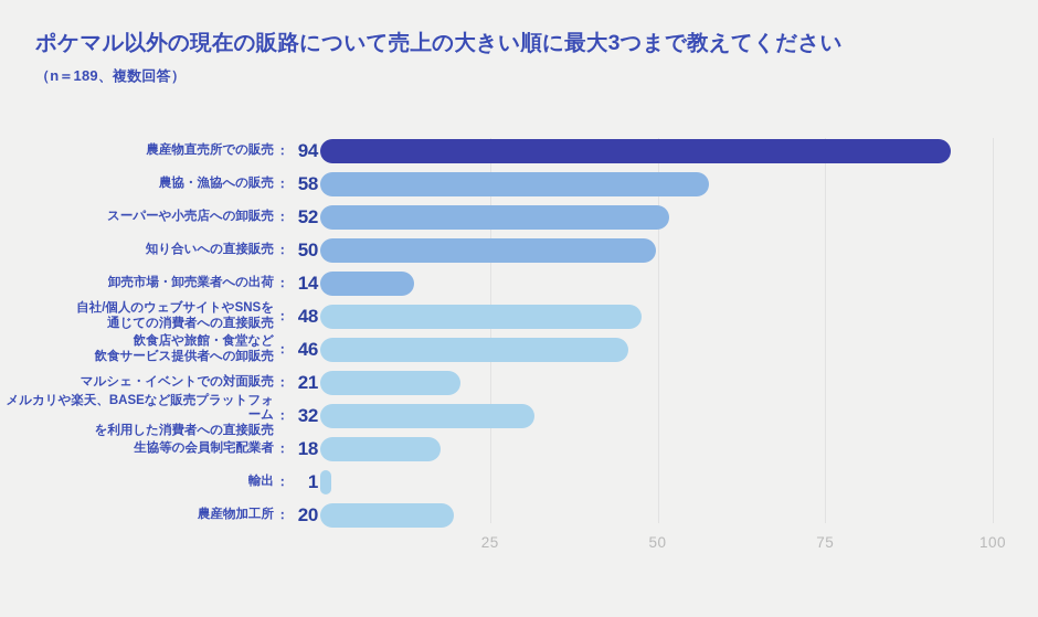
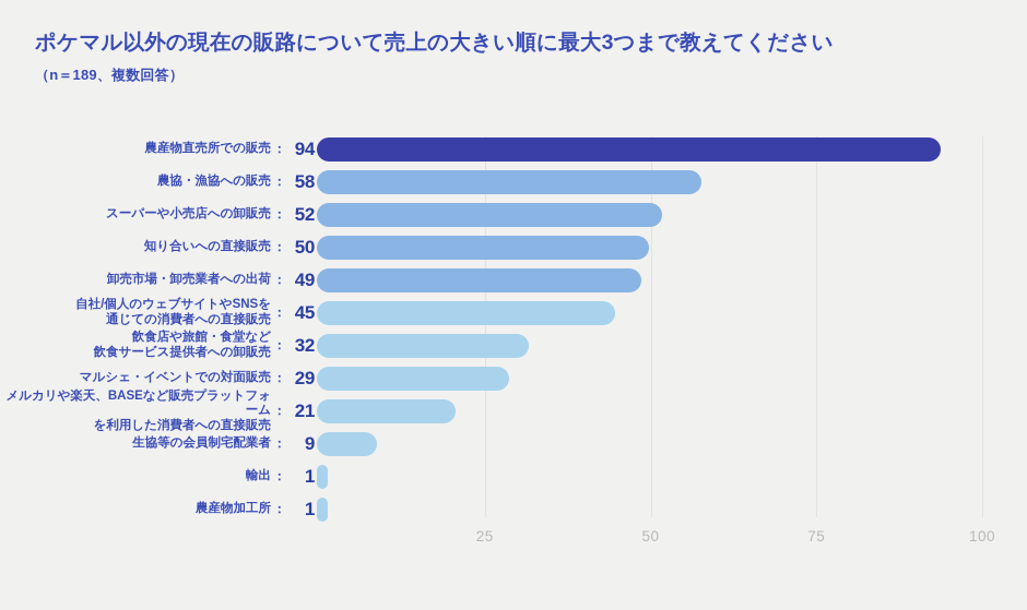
卸売市場・卸売業者への出荷: 14 -> 49
自社/個人のウェブサイトやSNSを 通じての消費者への直接販売: 48 -> 45
飲食店や旅館・食堂など 飲食サービス提供者への卸販売: 46 -> 32
マルシェ・イベントでの対面販売: 21 -> 29
メルカリや楽天、BASEなど販売プラットフォーム を利用した消費者への直接販売: 32 -> 21
生協等の会員制宅配業者: 18 -> 9
農産物加工所: 20 -> 1
